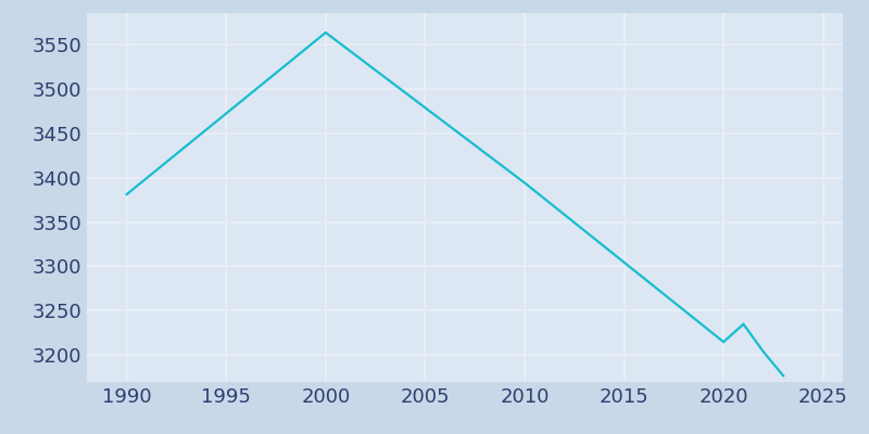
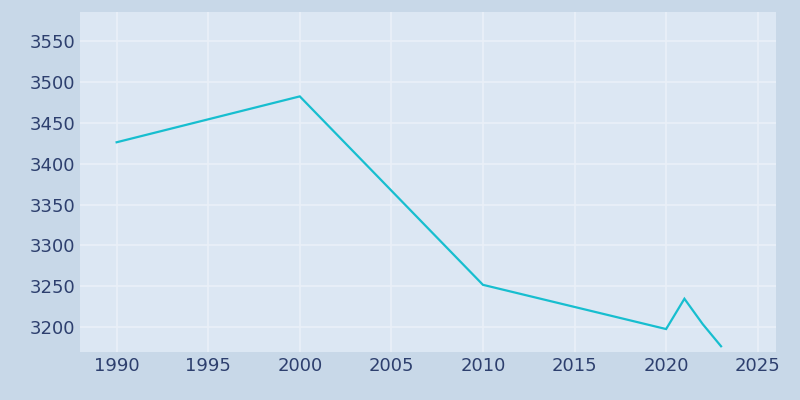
1990: 3381 -> 3426
2000: 3563 -> 3482
2010: 3394 -> 3252
2020: 3215 -> 3198
